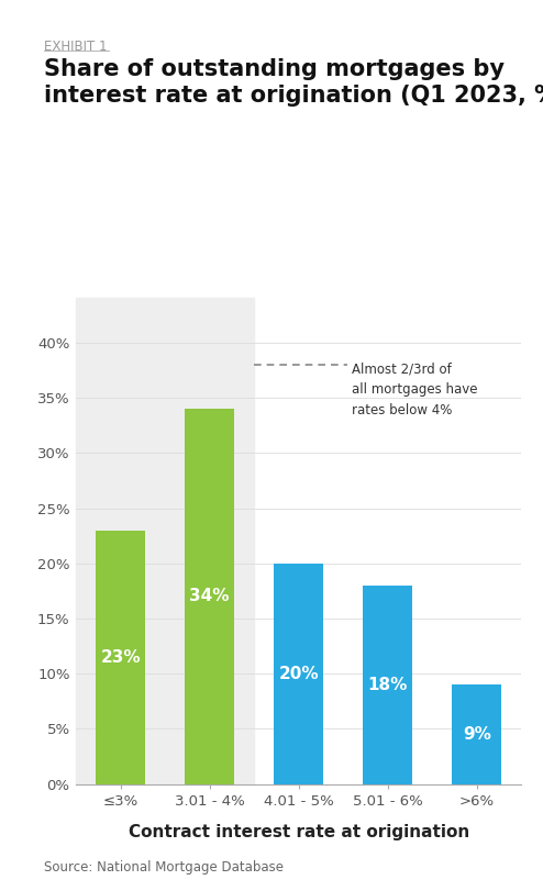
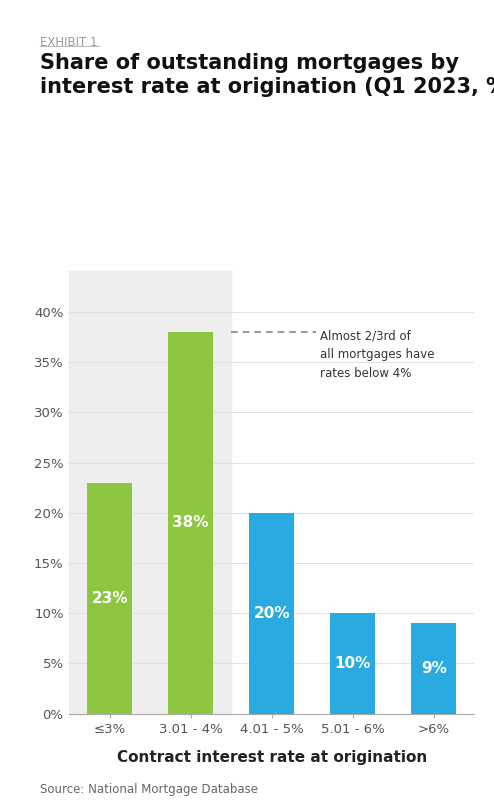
3.01 - 4%: 34% -> 38%
5.01 - 6%: 18% -> 10%
